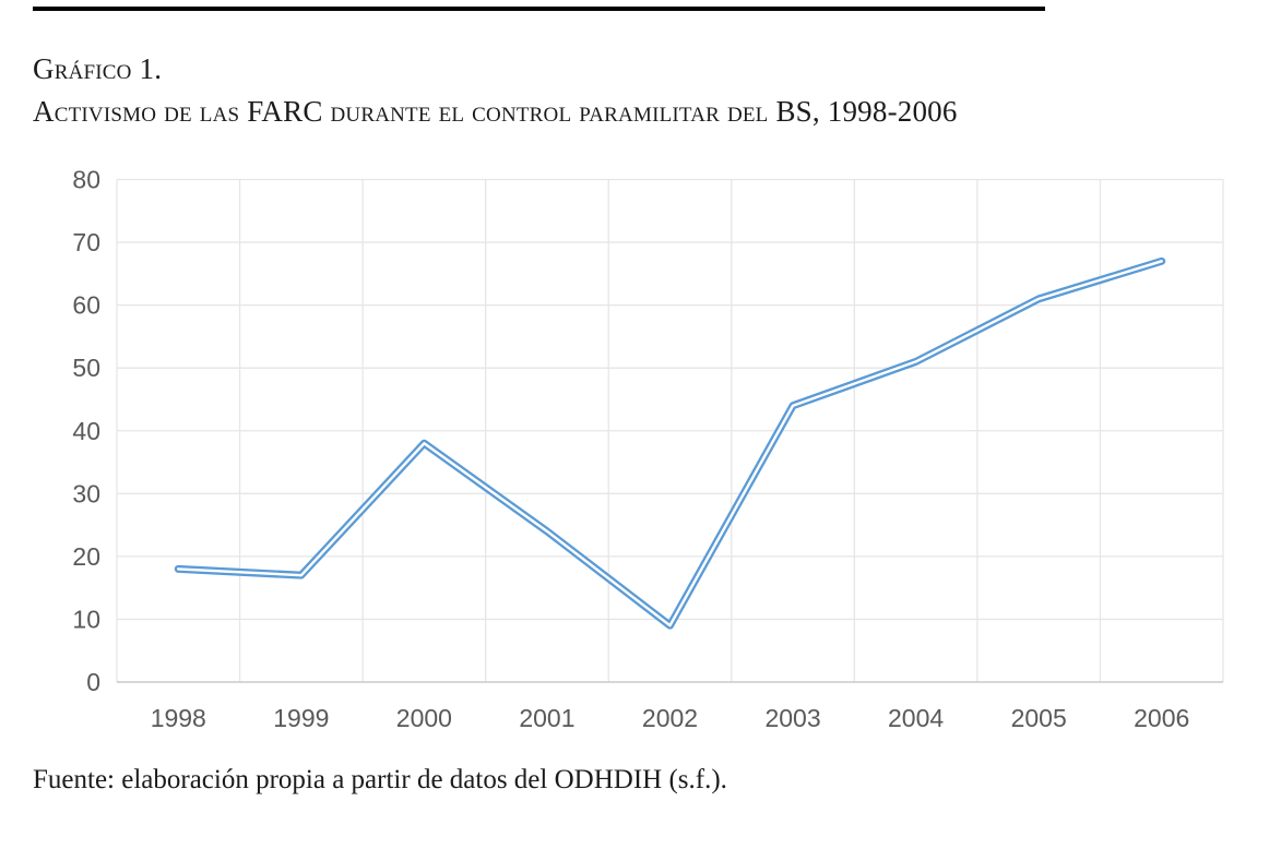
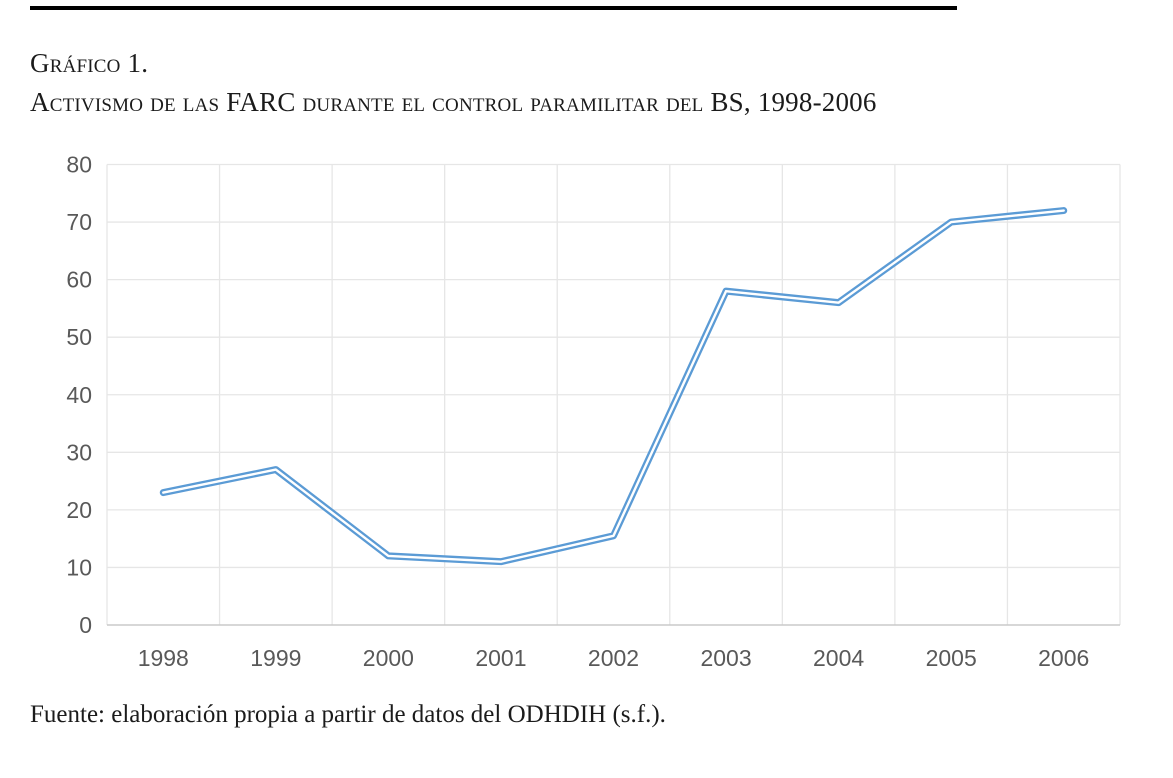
1998: 18 -> 23
1999: 17 -> 27
2000: 38 -> 12
2001: 24 -> 11
2002: 9 -> 16
2003: 44 -> 58
2004: 51 -> 56
2005: 61 -> 70
2006: 67 -> 72
